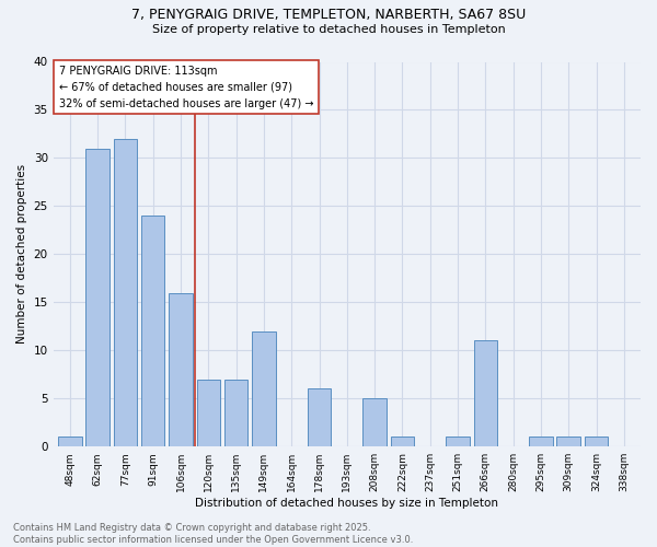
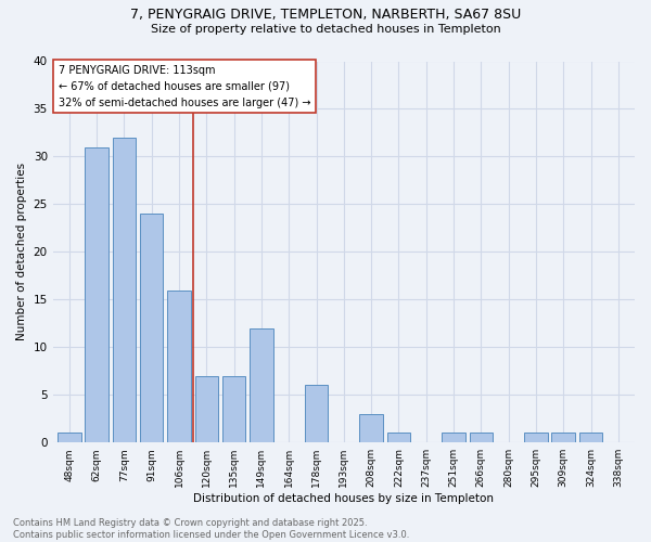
208sqm: 5 -> 3
266sqm: 11 -> 1
